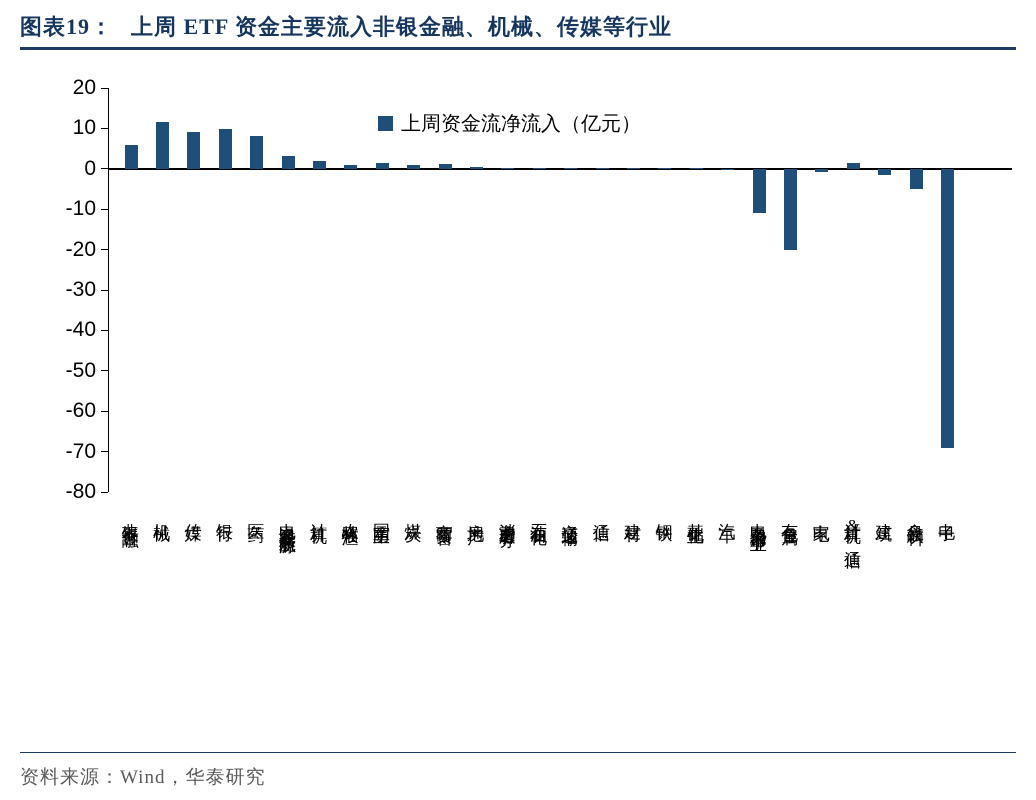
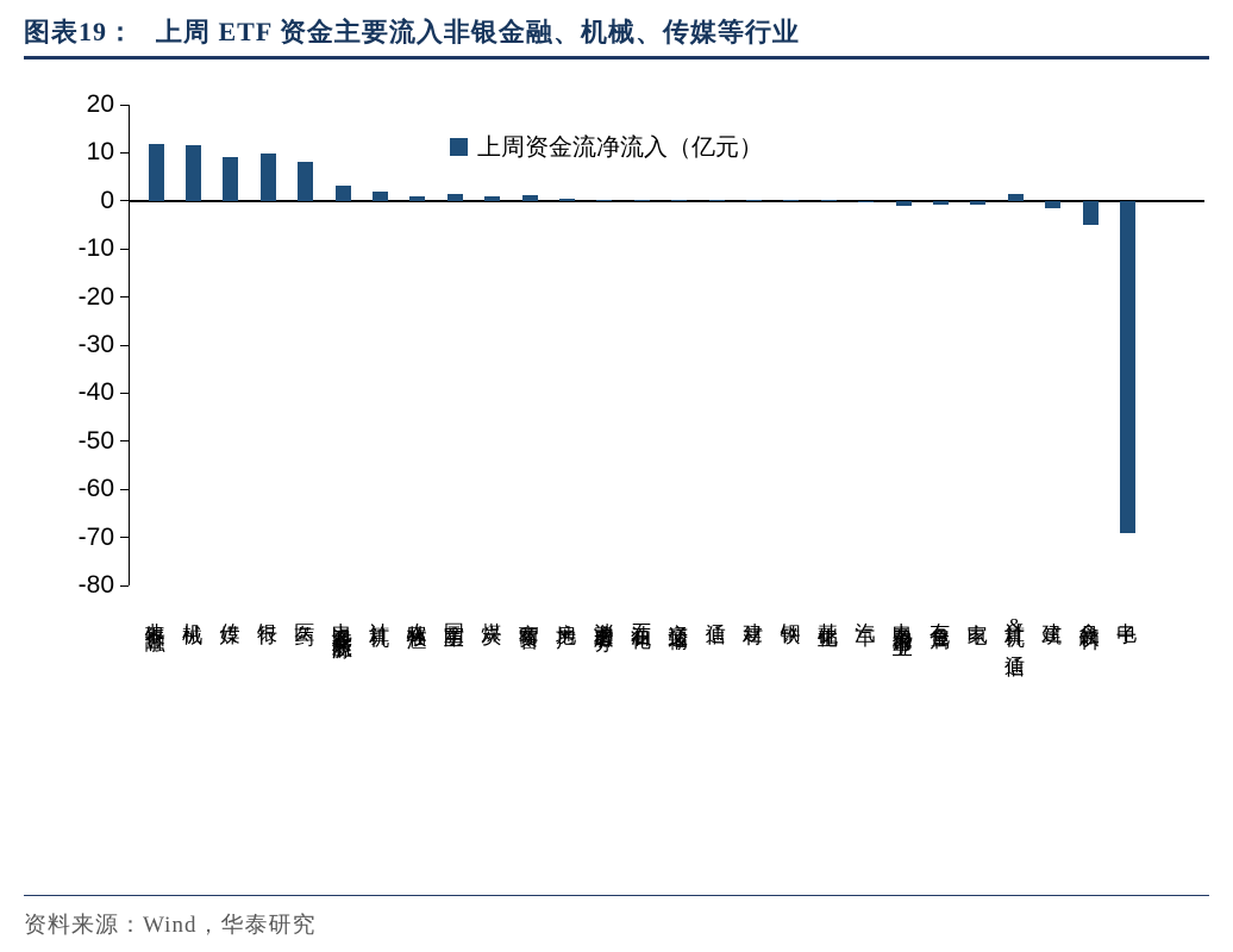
非银行金融: 6 -> 12
电力及公用事业: -11 -> -1
有色金属: -20 -> -1
